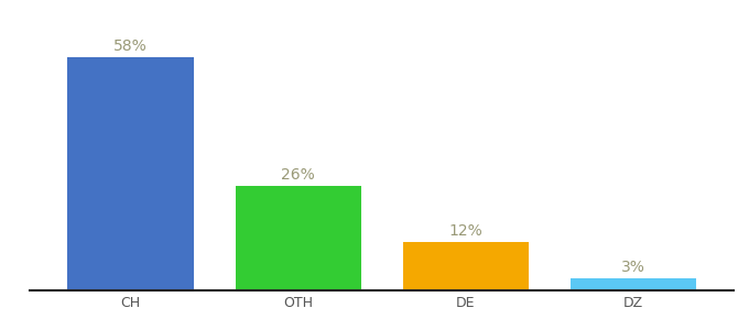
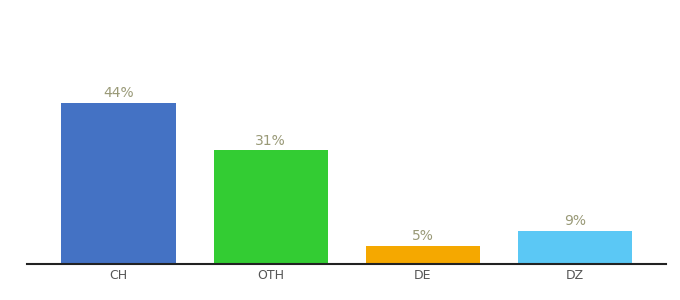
CH: 58% -> 44%
OTH: 26% -> 31%
DE: 12% -> 5%
DZ: 3% -> 9%
